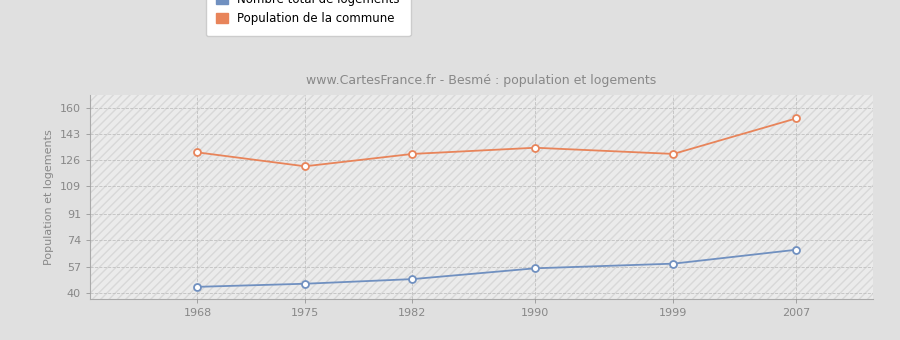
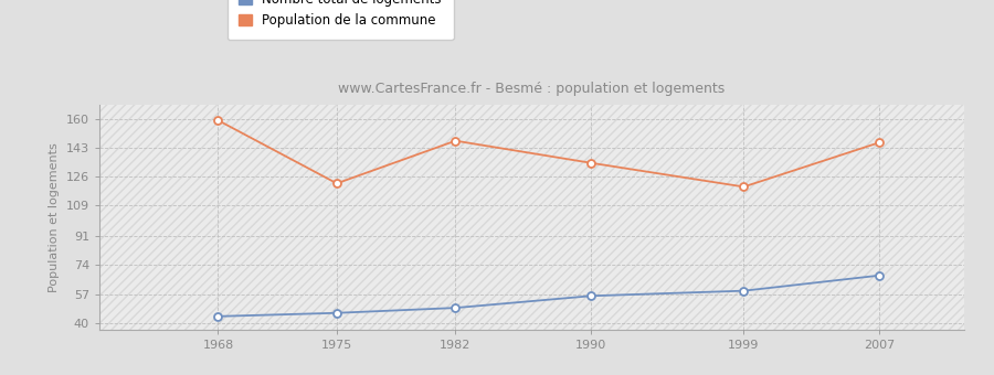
Population de la commune/1968: 131 -> 159
Population de la commune/1982: 130 -> 147
Population de la commune/1999: 130 -> 120
Population de la commune/2007: 153 -> 146
